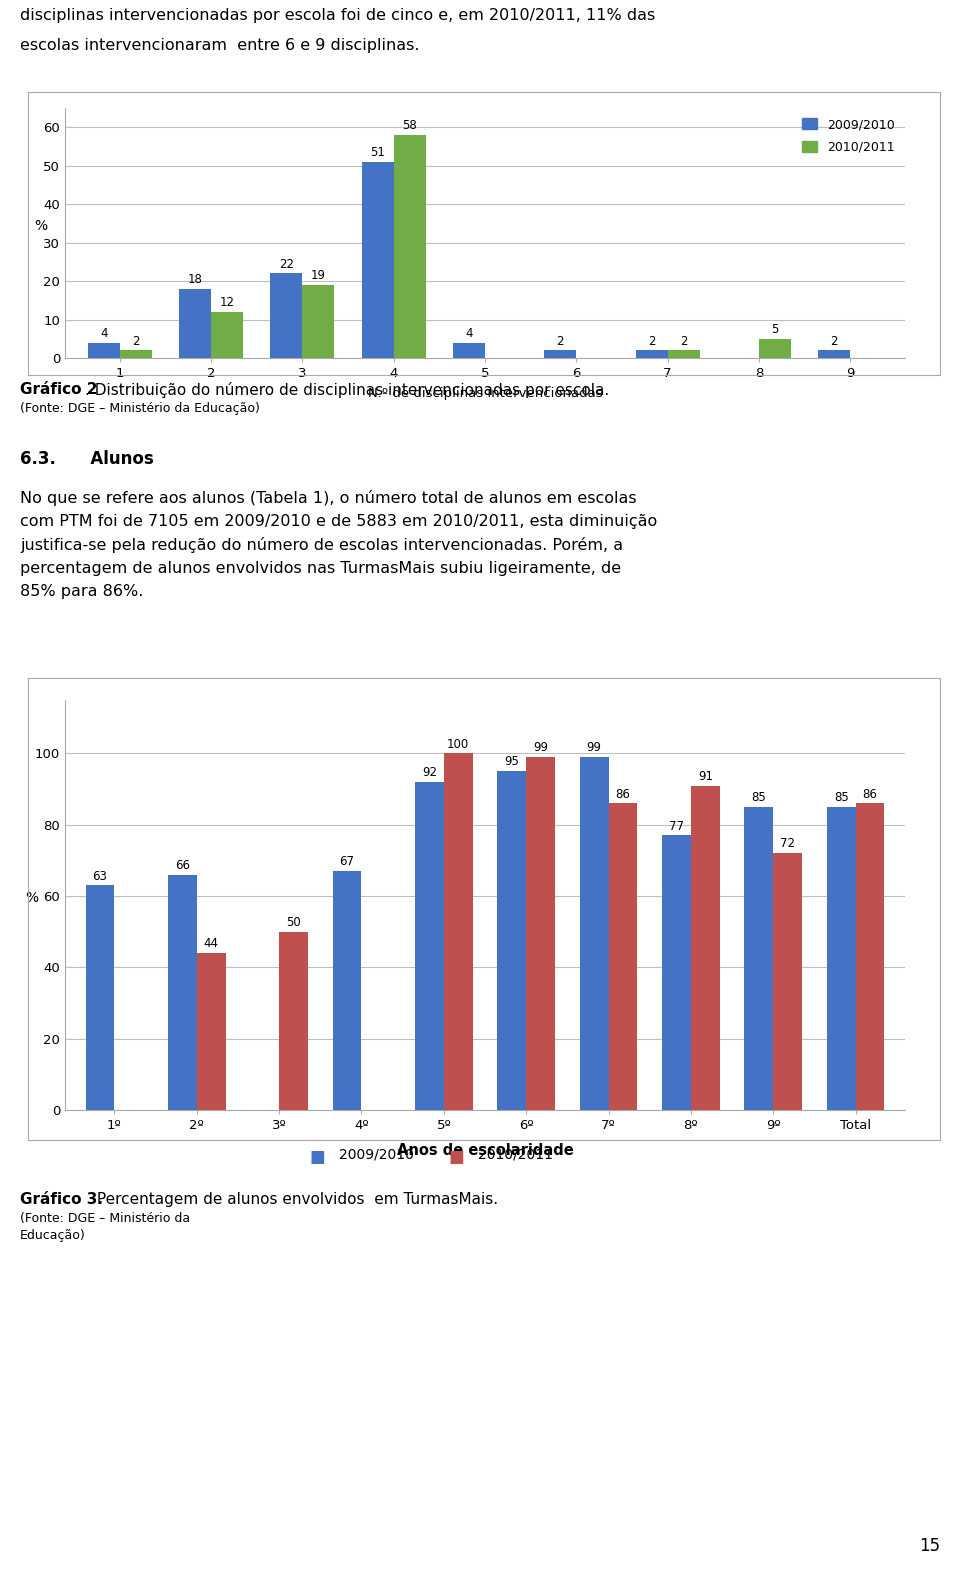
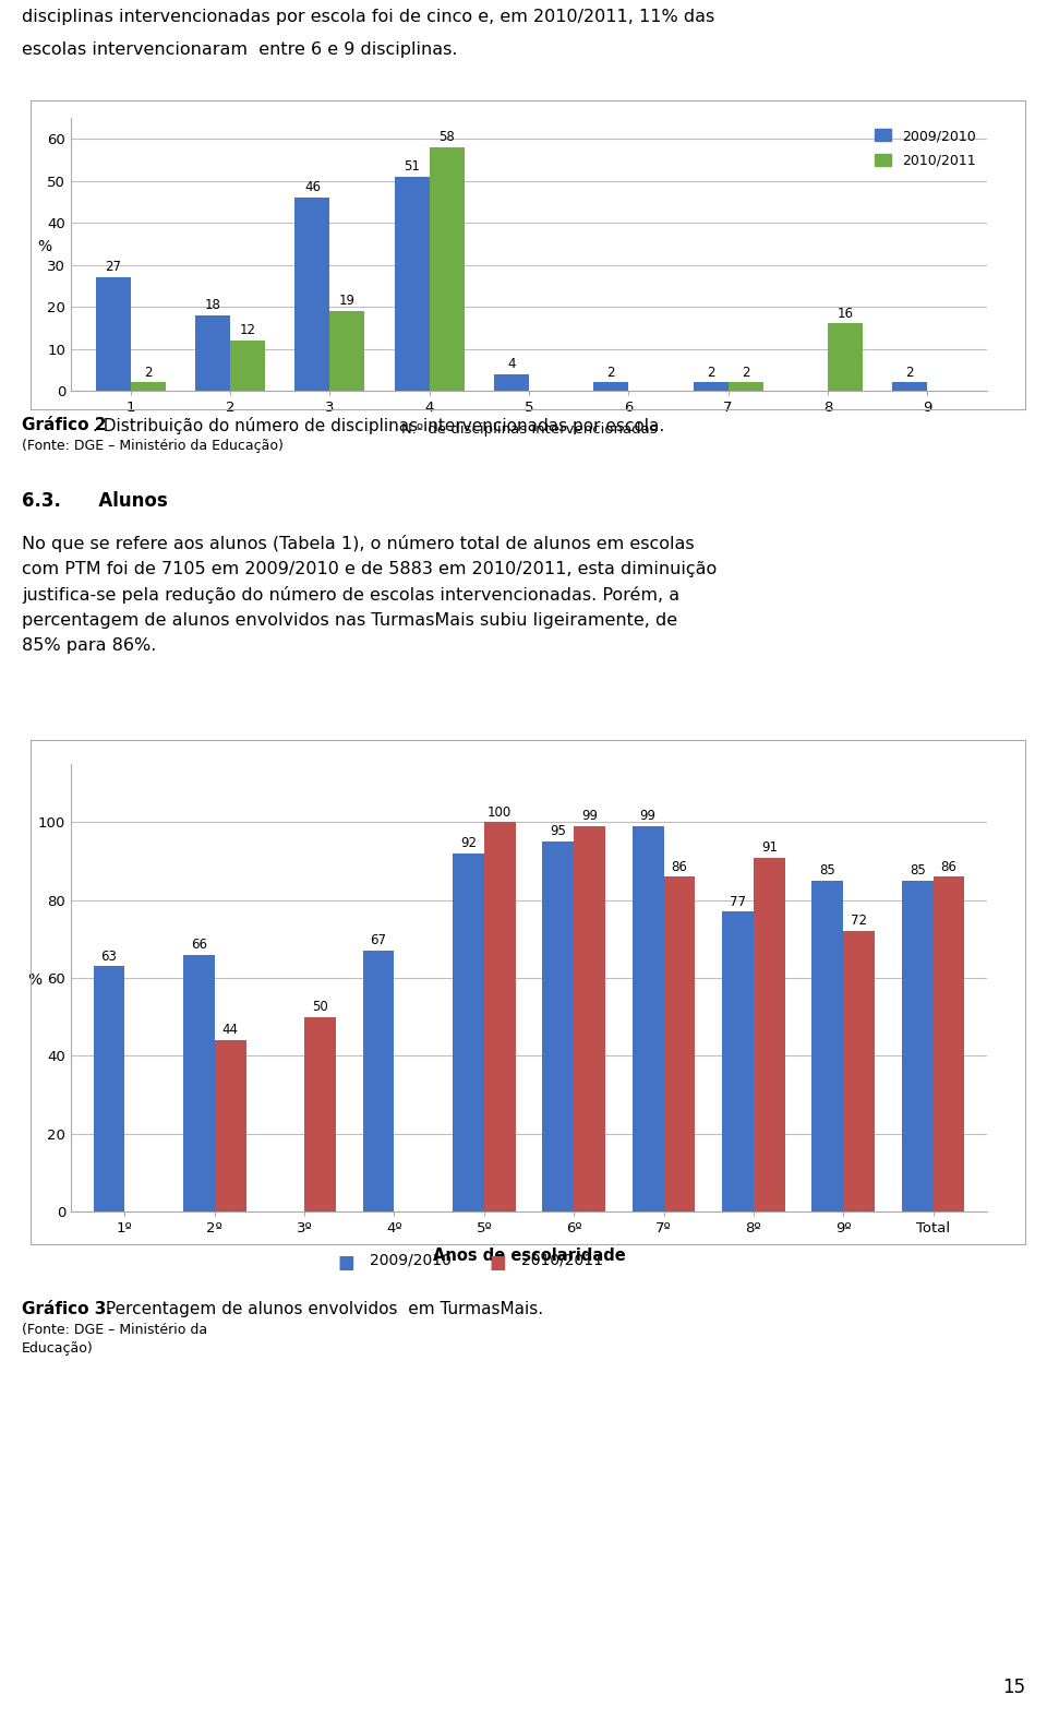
2009/2010/1: 4 -> 27
2009/2010/3: 22 -> 46
2010/2011/8: 5 -> 16
